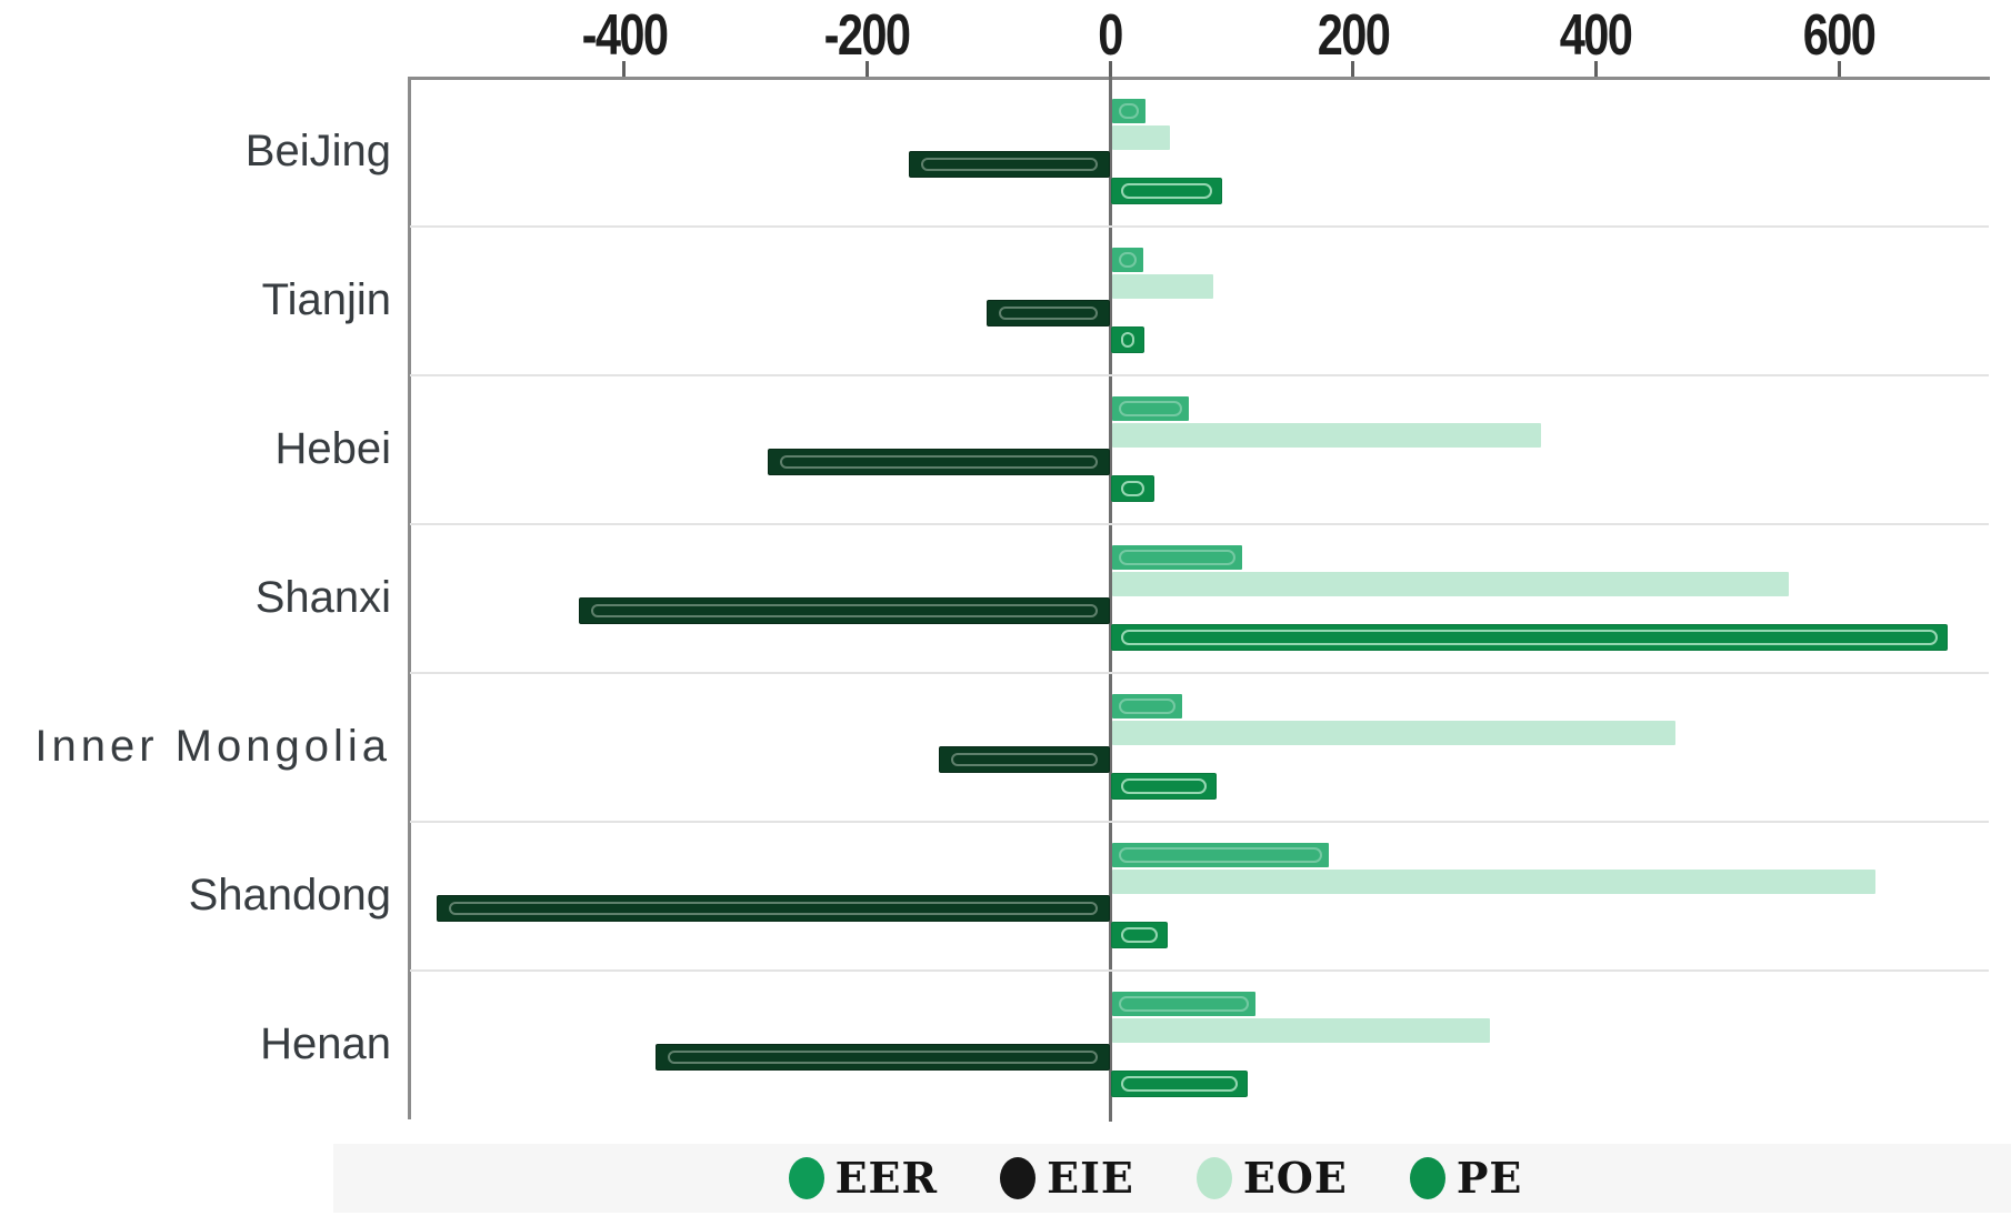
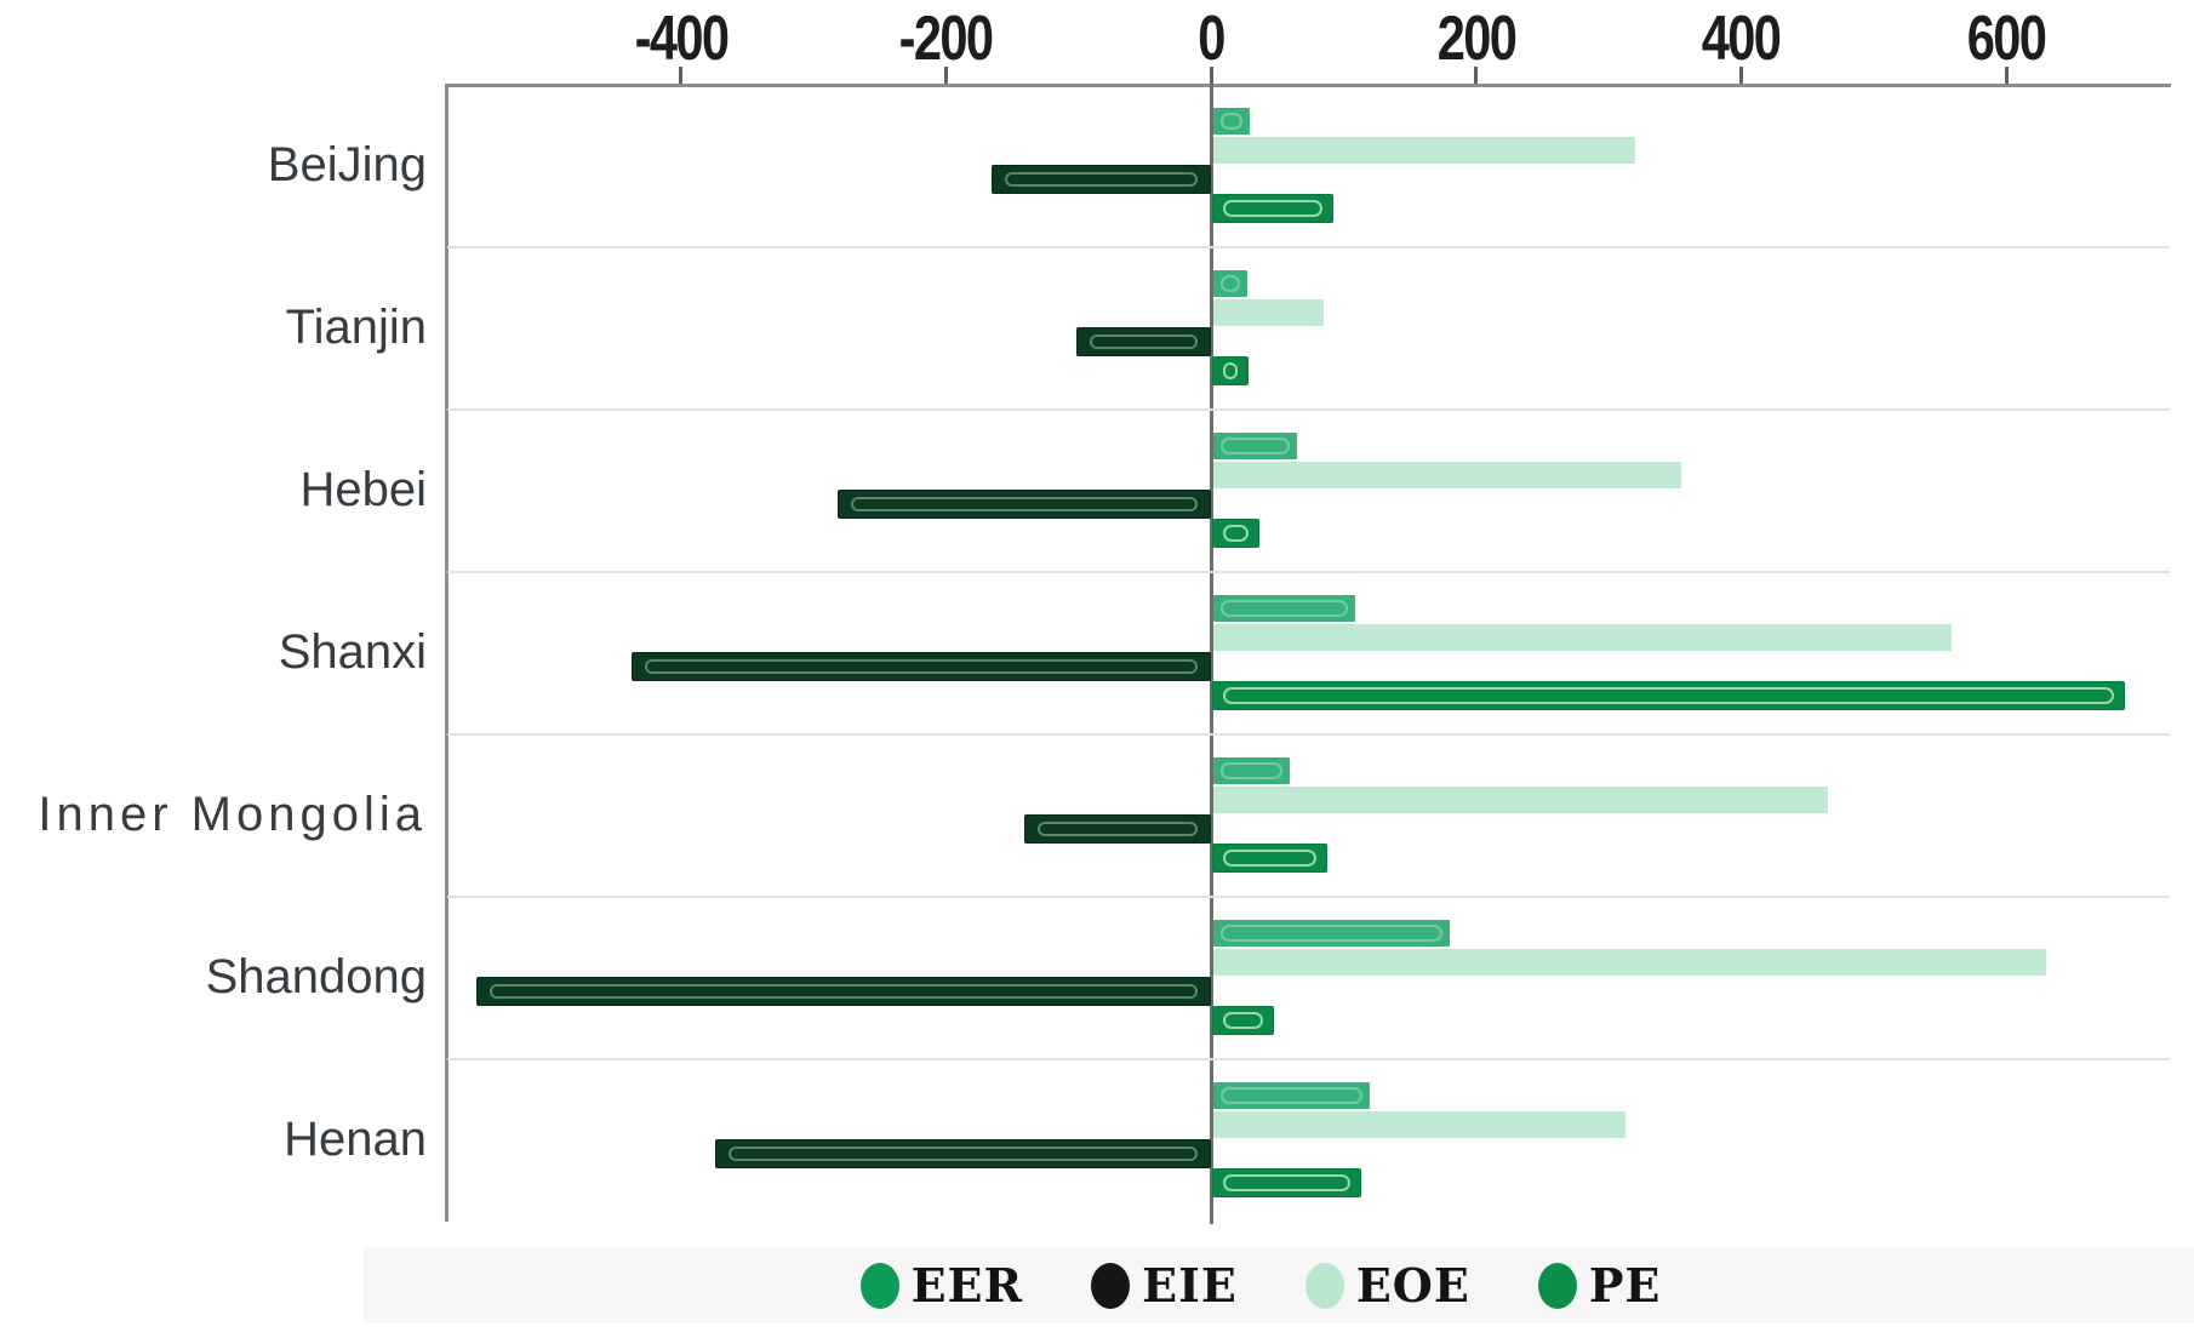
EOE/BeiJing: 48 -> 318
